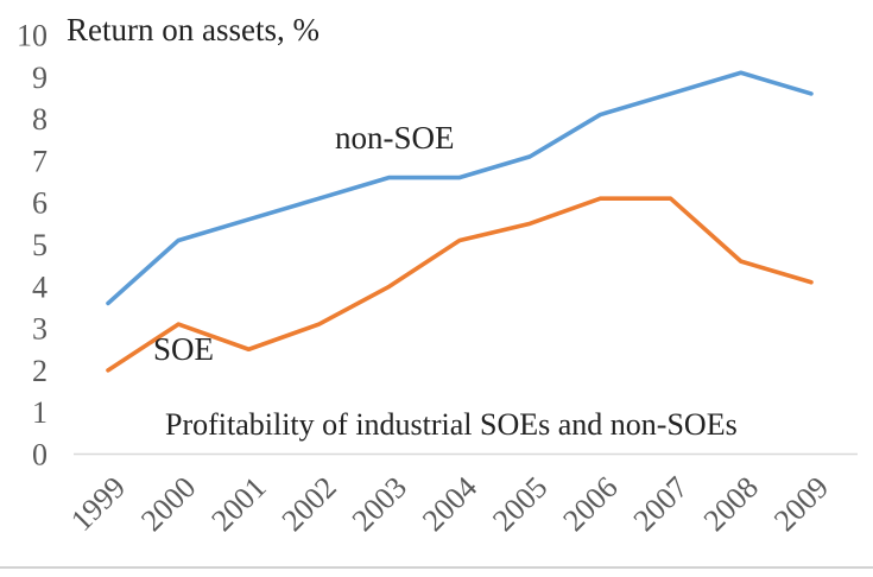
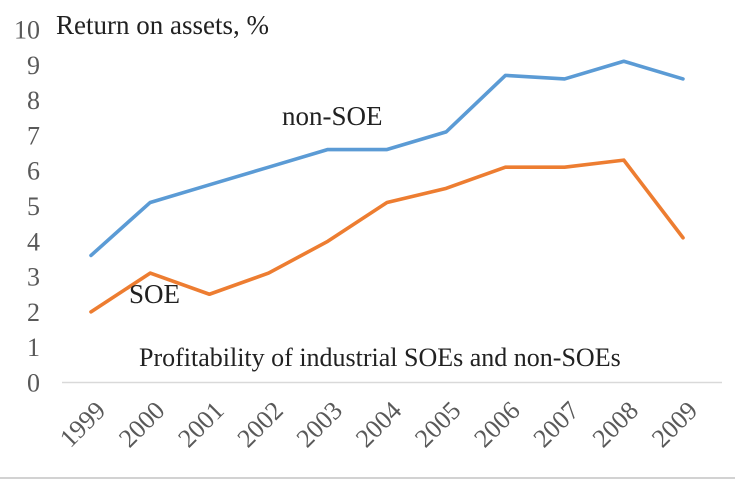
non-SOE/2006: 8.1 -> 8.7
SOE/2008: 4.6 -> 6.3
